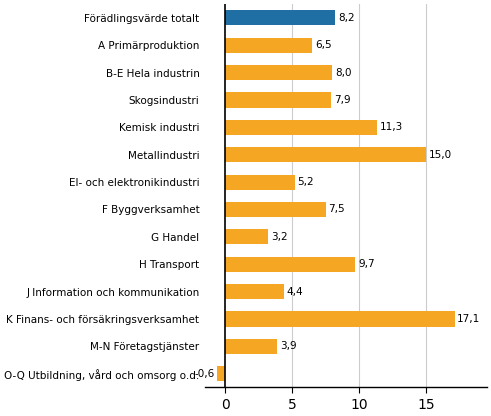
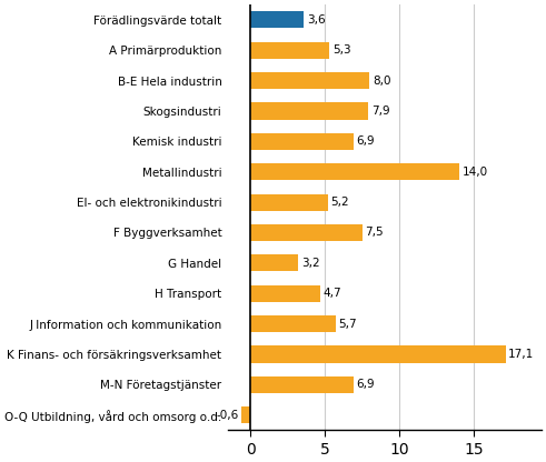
Förädlingsvärde totalt: 8,2 -> 3,6
A Primärproduktion: 6,5 -> 5,3
Kemisk industri: 11,3 -> 6,9
Metallindustri: 15,0 -> 14,0
H Transport: 9,7 -> 4,7
J Information och kommunikation: 4,4 -> 5,7
M-N Företagstjänster: 3,9 -> 6,9
